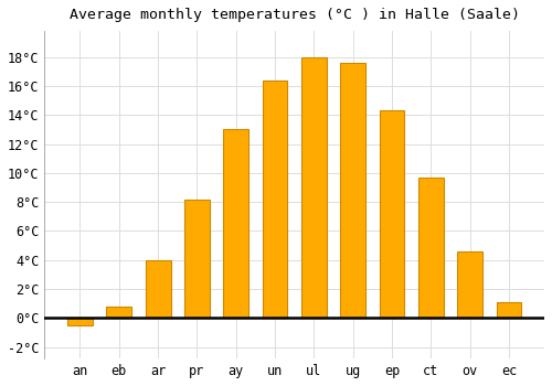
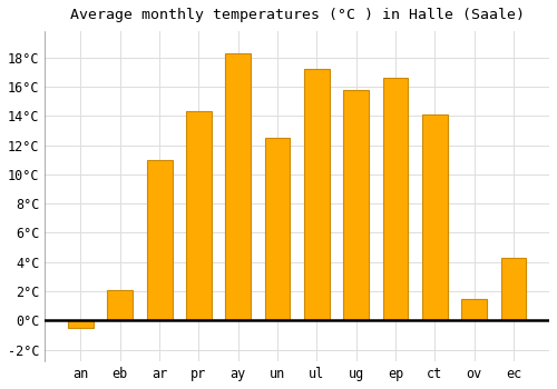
eb: 0.8°C -> 2.1°C
ar: 4.0°C -> 11.0°C
pr: 8.2°C -> 14.3°C
ay: 13.0°C -> 18.3°C
un: 16.4°C -> 12.5°C
ul: 18.0°C -> 17.2°C
ug: 17.6°C -> 15.8°C
ep: 14.3°C -> 16.6°C
ct: 9.7°C -> 14.1°C
ov: 4.6°C -> 1.5°C
ec: 1.1°C -> 4.3°C
